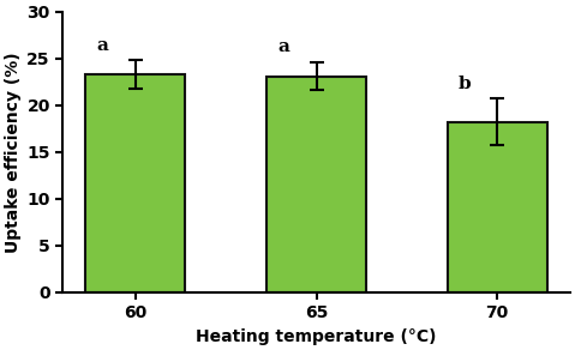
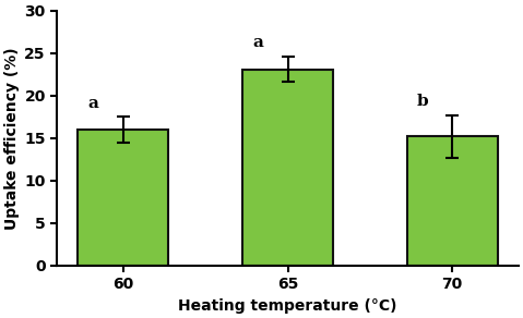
60: 23.3 -> 16.0
70: 18.2 -> 15.2
